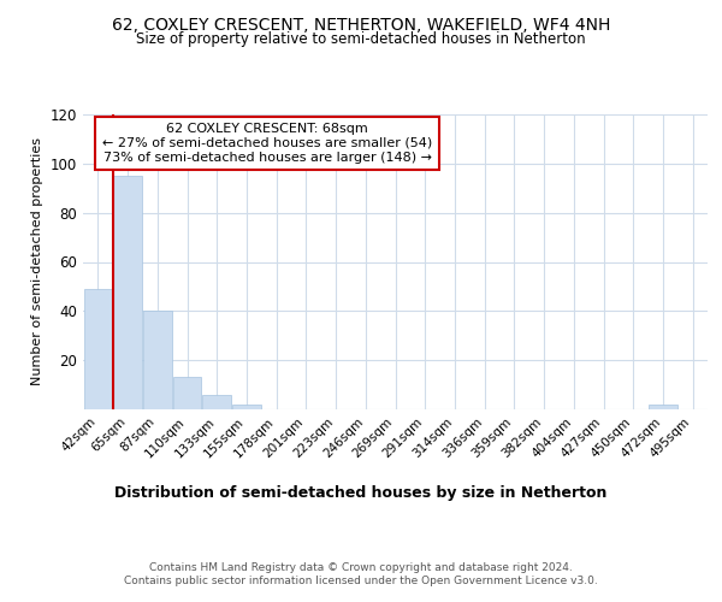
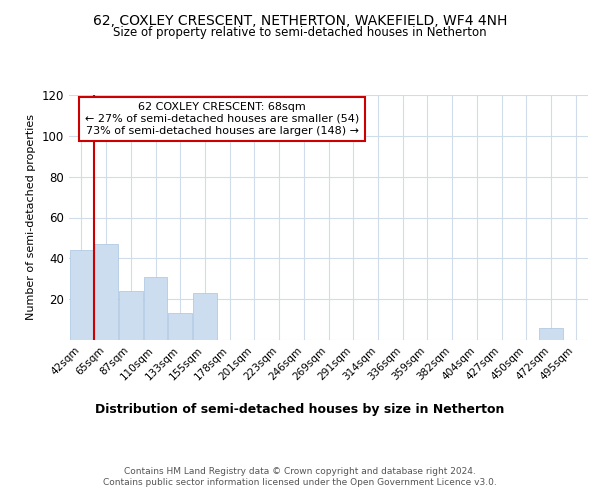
42sqm: 49 -> 44
65sqm: 95 -> 47
87sqm: 40 -> 24
110sqm: 13 -> 31
133sqm: 6 -> 13
155sqm: 2 -> 23
472sqm: 2 -> 6
